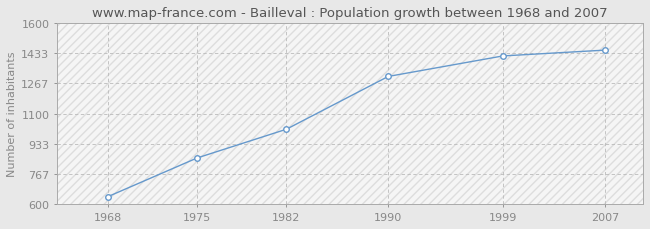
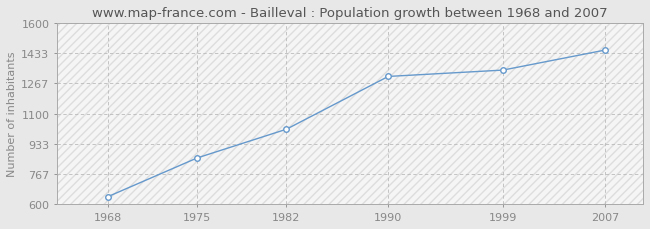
1999: 1420 -> 1340
